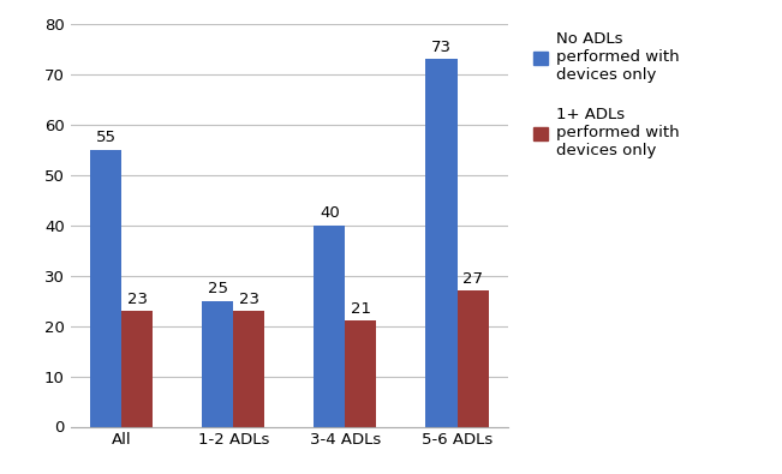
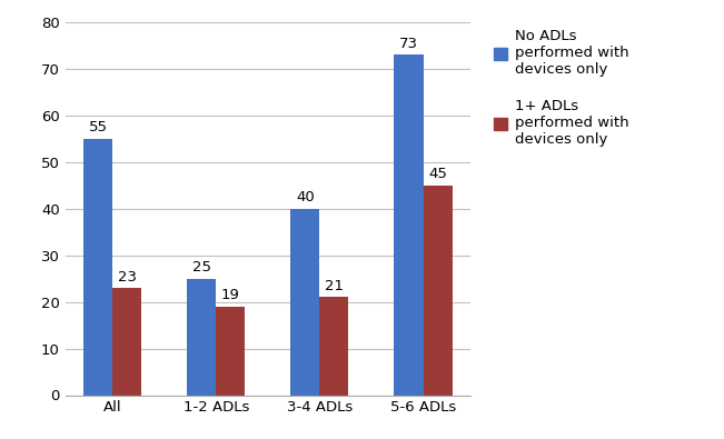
1+ ADLs performed with devices only/1-2 ADLs: 23 -> 19
1+ ADLs performed with devices only/5-6 ADLs: 27 -> 45
